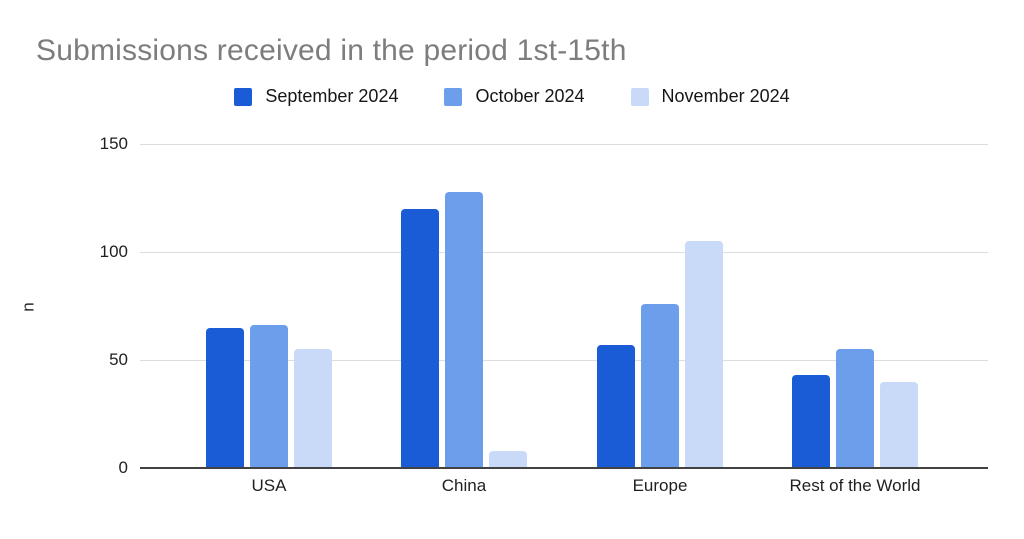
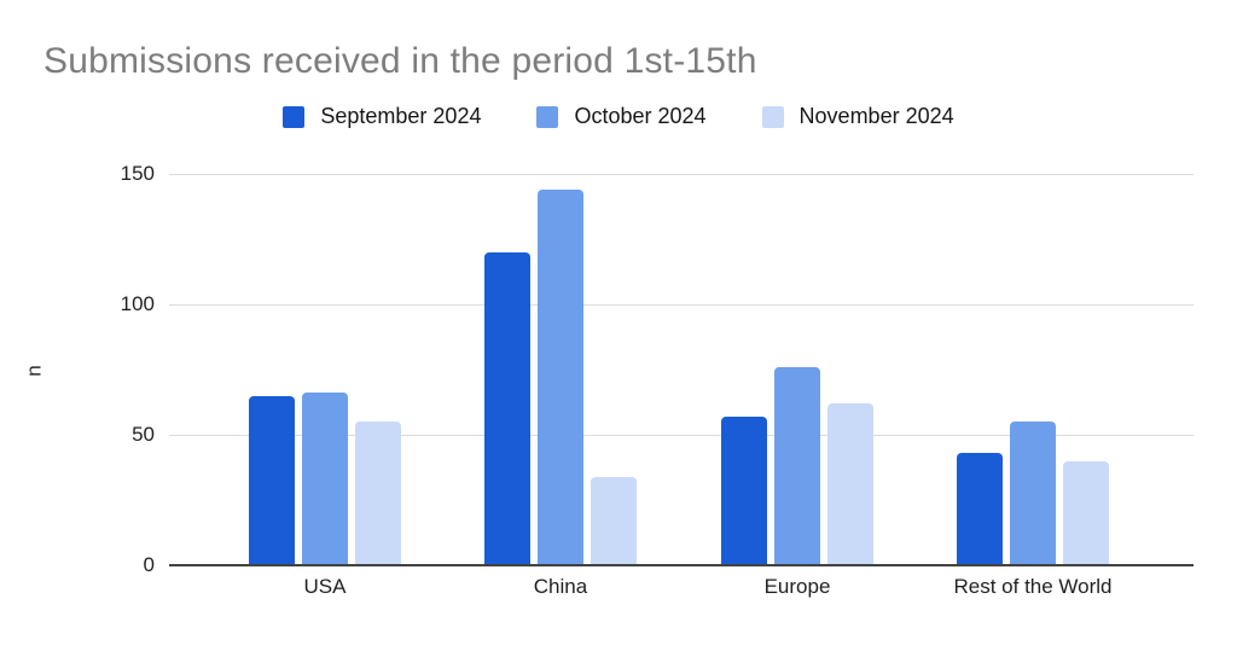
October 2024/China: 128 -> 144
November 2024/China: 8 -> 34
November 2024/Europe: 105 -> 62
